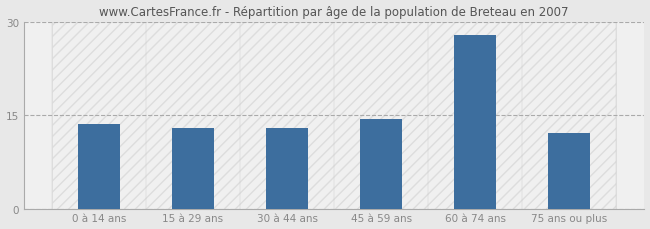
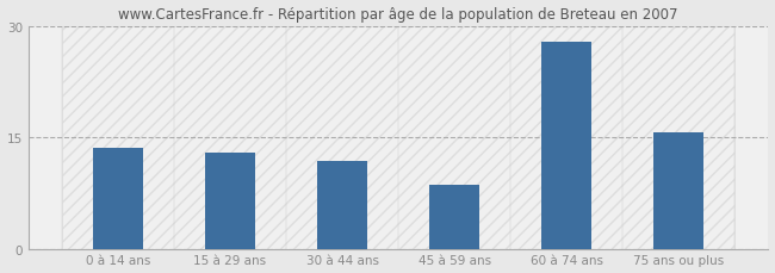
30 à 44 ans: 12.9 -> 11.8
45 à 59 ans: 14.4 -> 8.6
75 ans ou plus: 12.2 -> 15.6
